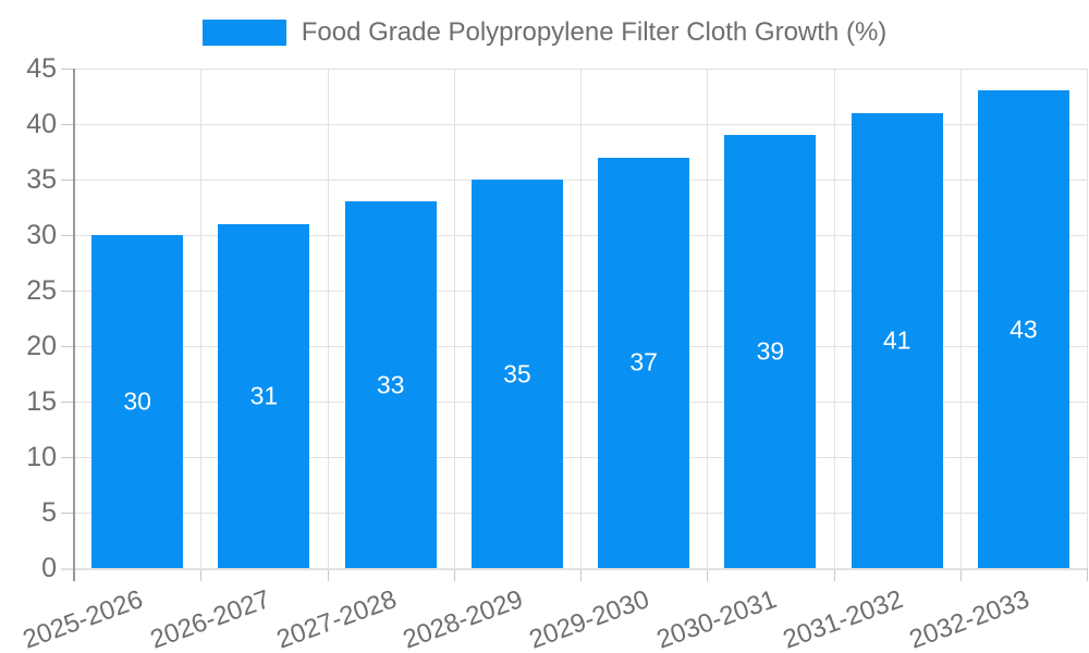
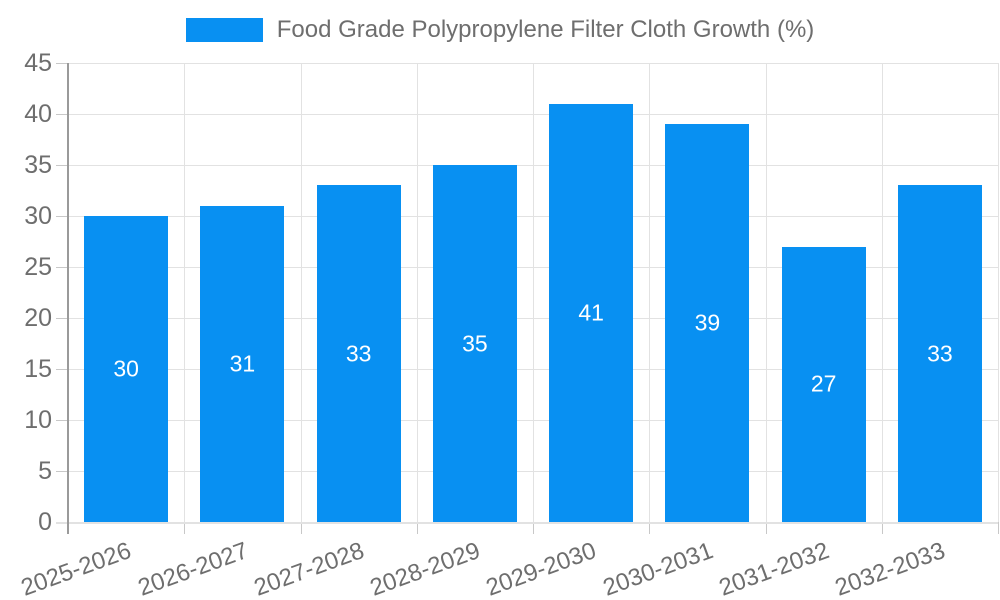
2029-2030: 37 -> 41
2031-2032: 41 -> 27
2032-2033: 43 -> 33
